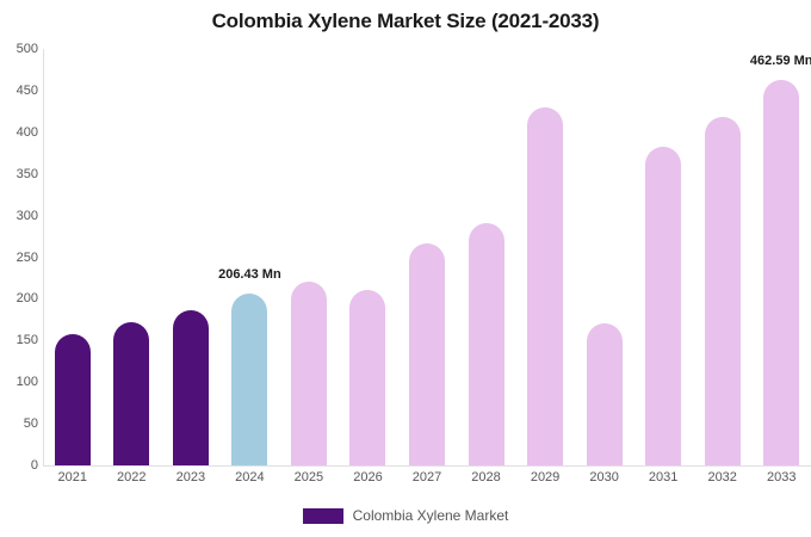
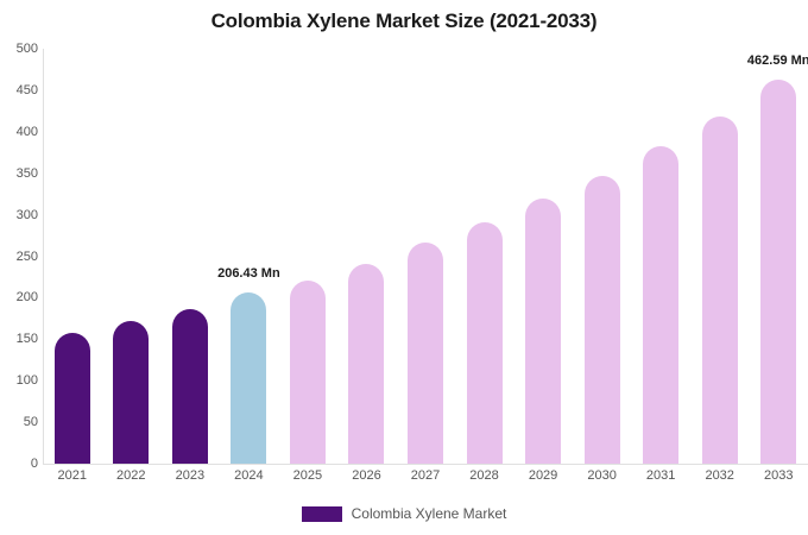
2026: 210 -> 240
2029: 430 -> 320
2030: 170 -> 350
